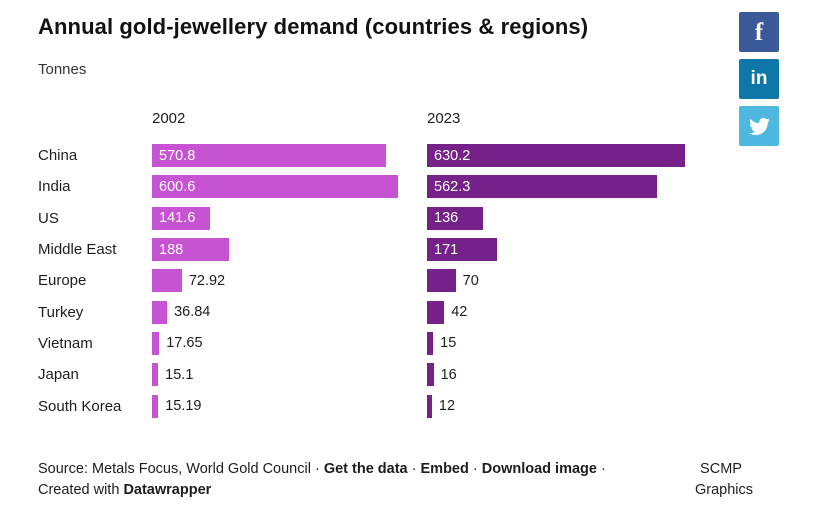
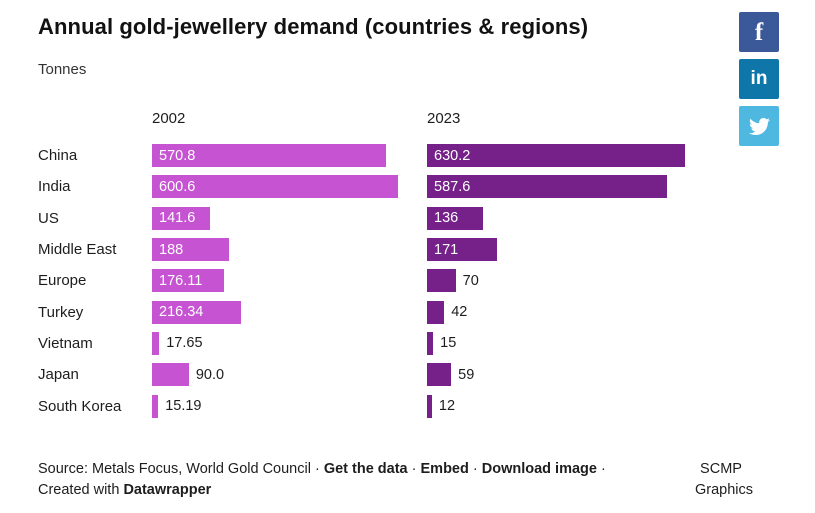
2023/India: 562.3 -> 587.6
2002/Europe: 72.92 -> 176.11
2002/Turkey: 36.84 -> 216.34
2002/Japan: 15.1 -> 90.0
2023/Japan: 16 -> 59
